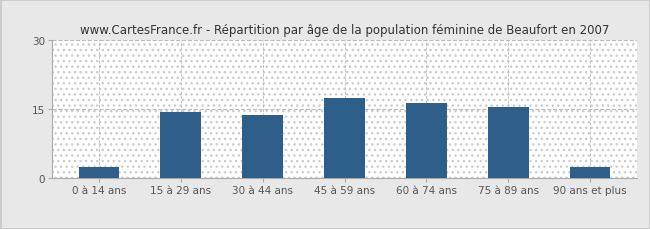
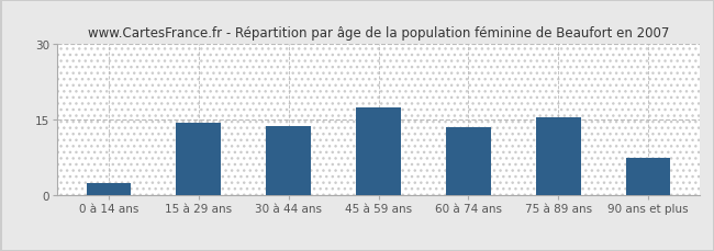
60 à 74 ans: 16.5 -> 13.5
90 ans et plus: 2.5 -> 7.5
